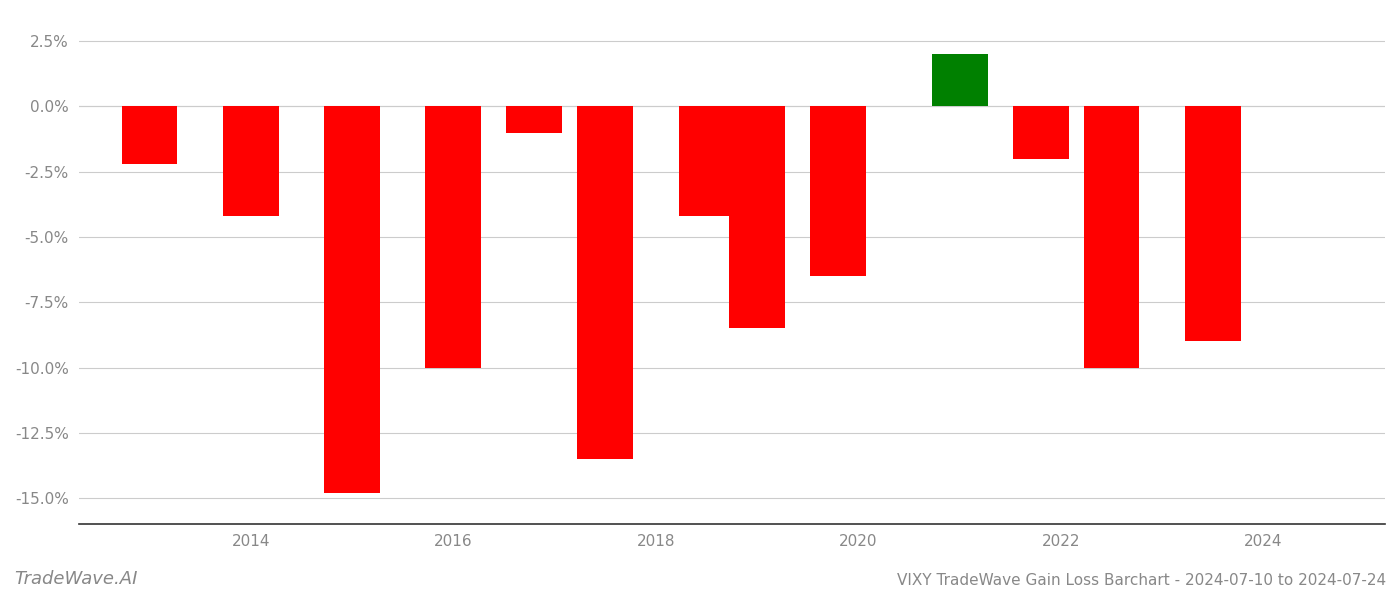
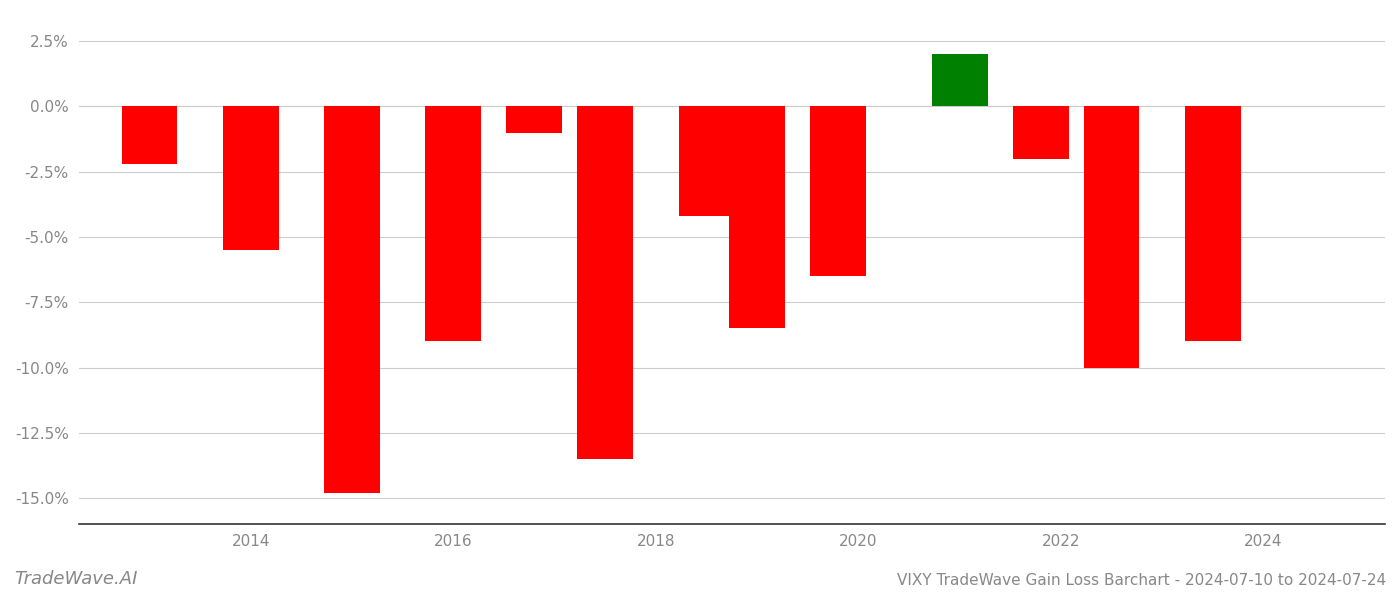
2014: -4.2% -> -5.5%
2016: -10.0% -> -9.0%
